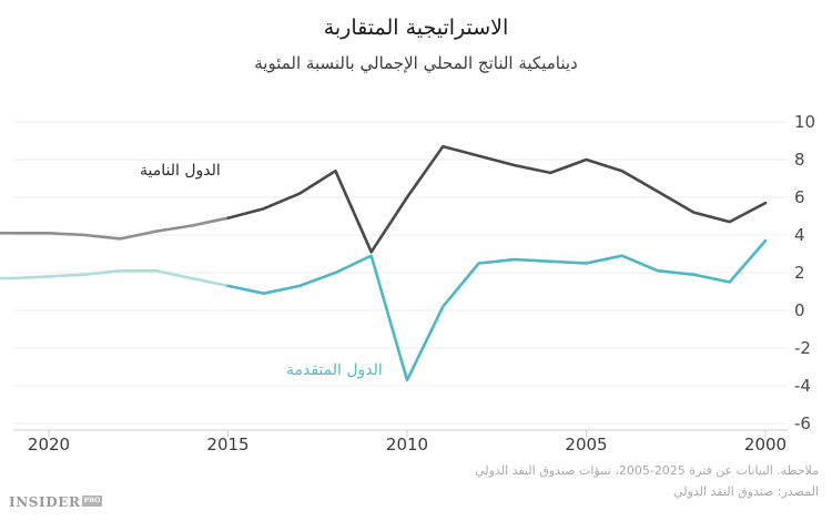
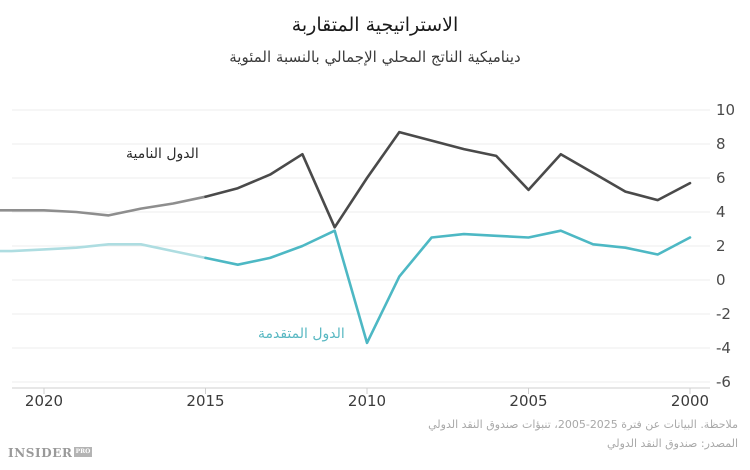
الدول النامية/2005: 8.0 -> 5.3
الدول المتقدمة/2000: 3.7 -> 2.5
